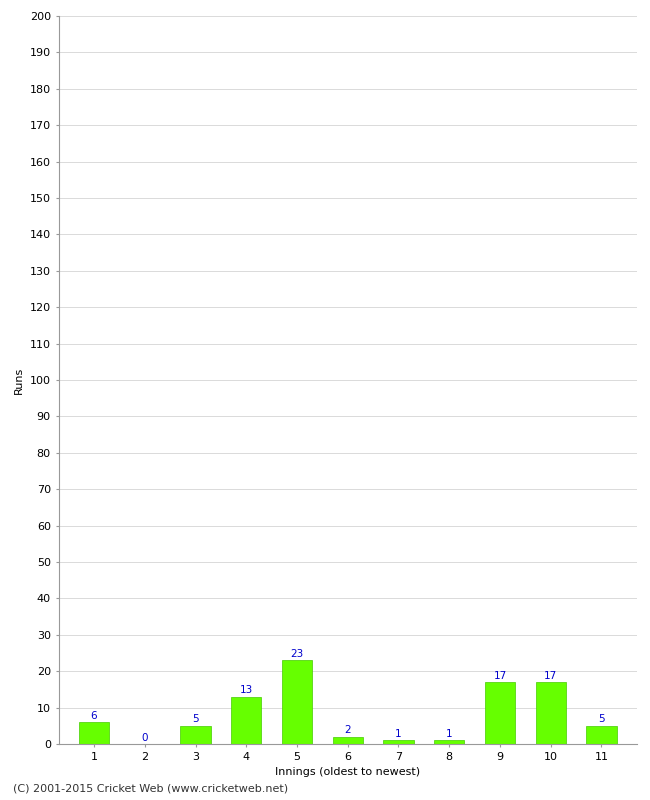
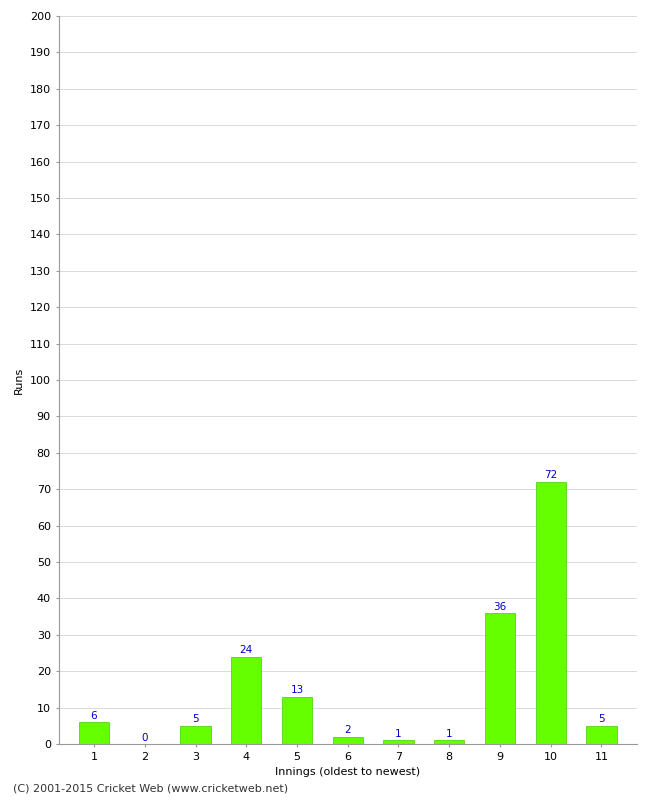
4: 13 -> 24
5: 23 -> 13
9: 17 -> 36
10: 17 -> 72
